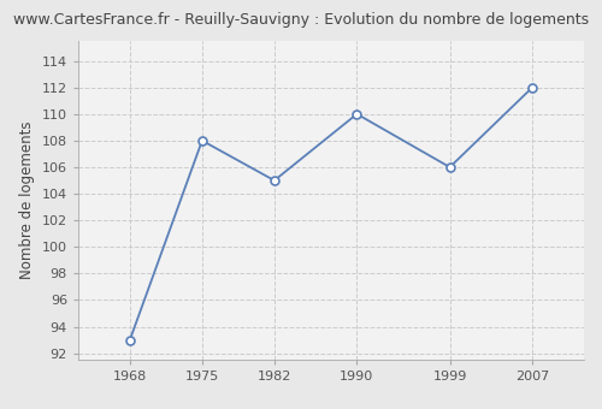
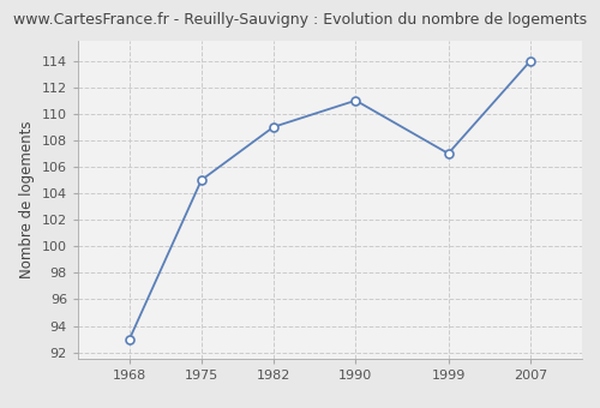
1975: 108 -> 105
1982: 105 -> 109
1990: 110 -> 111
1999: 106 -> 107
2007: 112 -> 114
